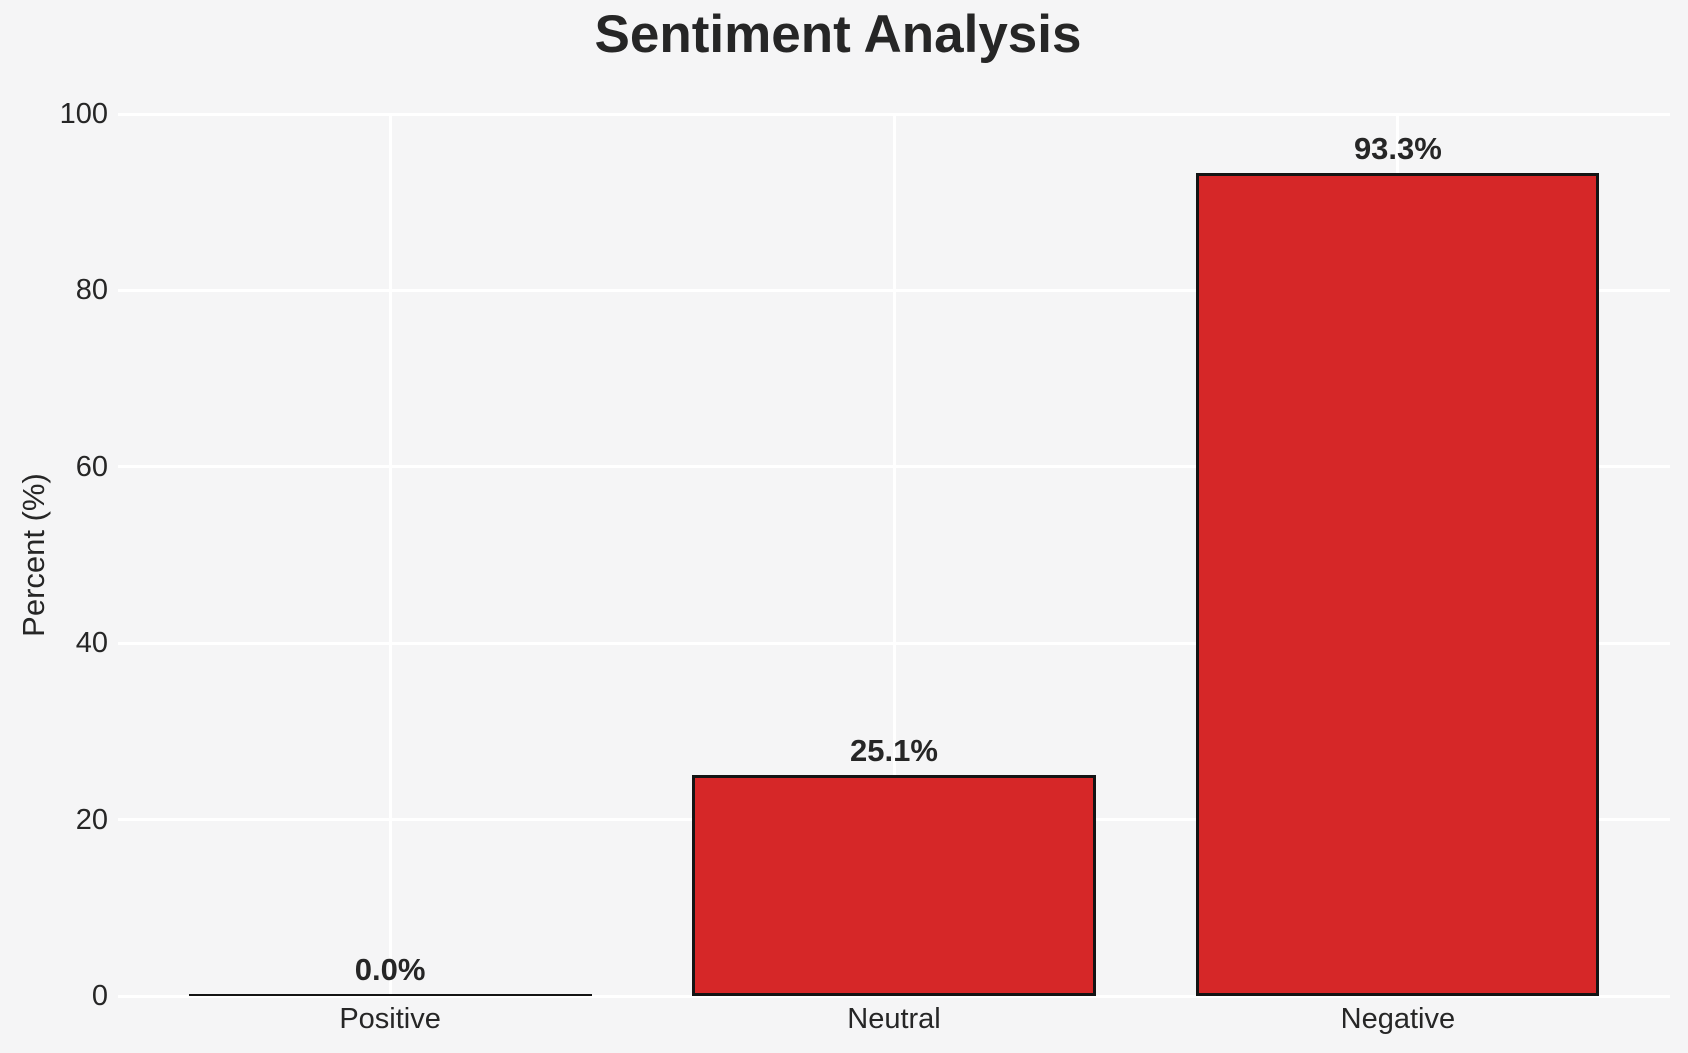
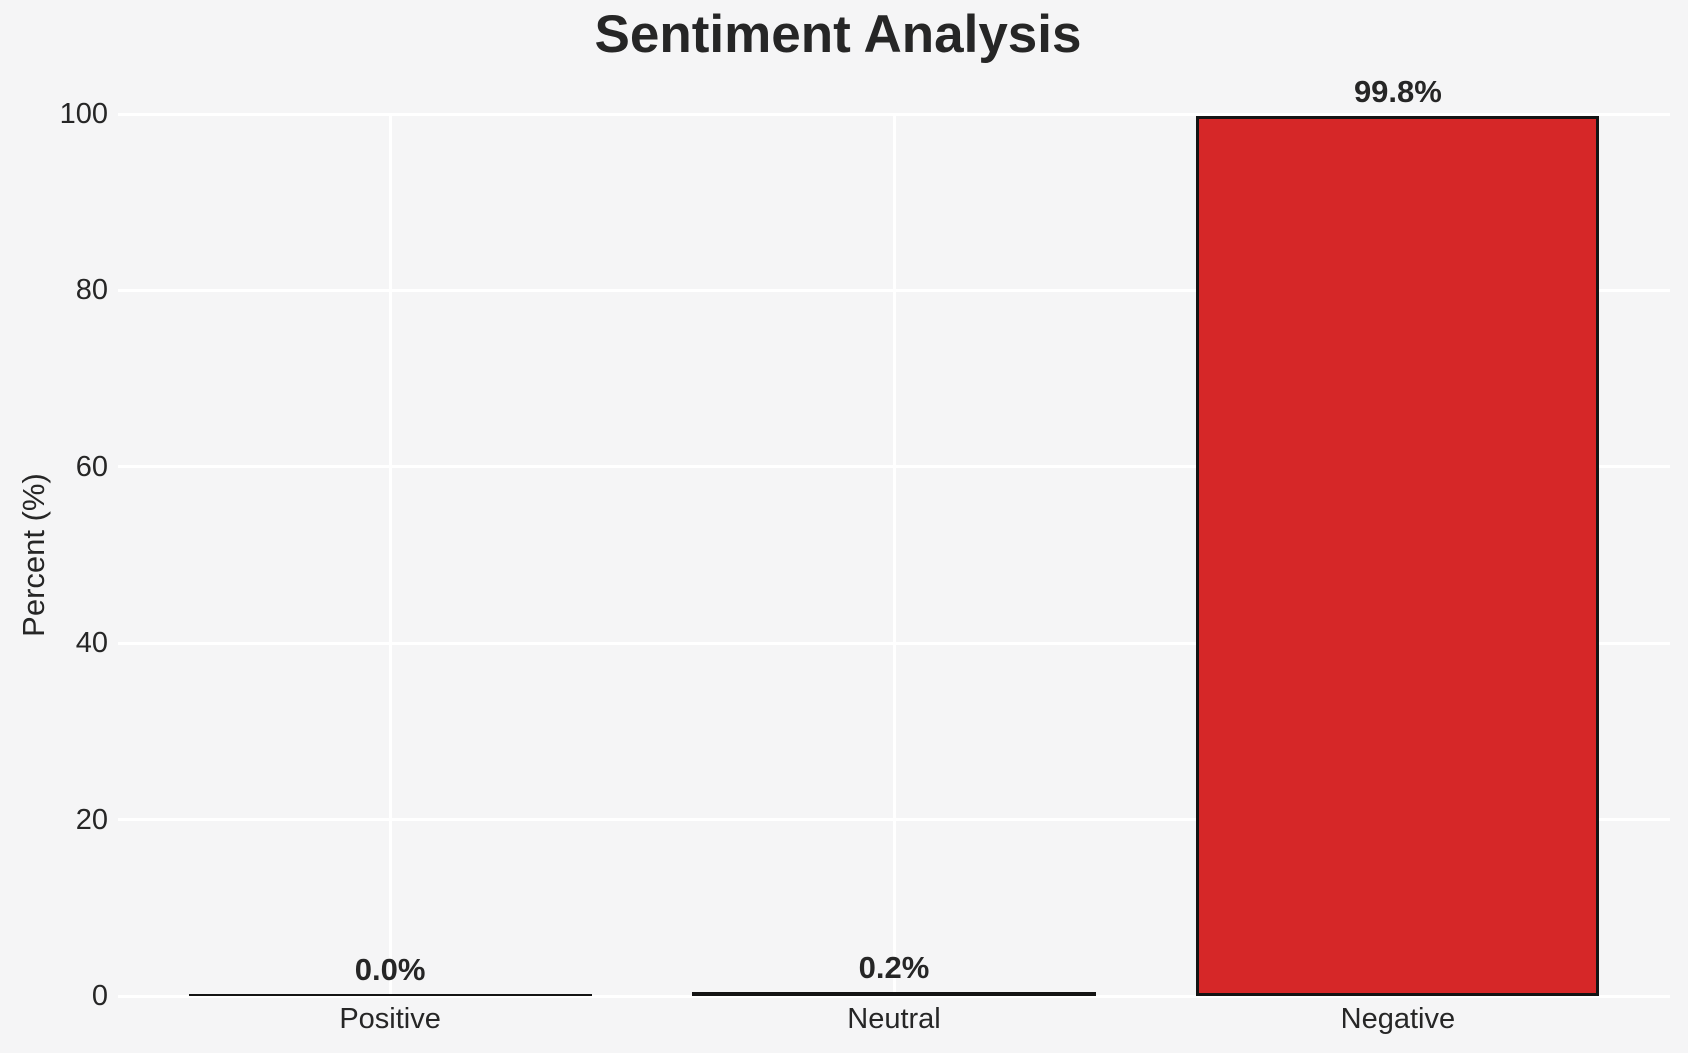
Neutral: 25.1% -> 0.2%
Negative: 93.3% -> 99.8%
